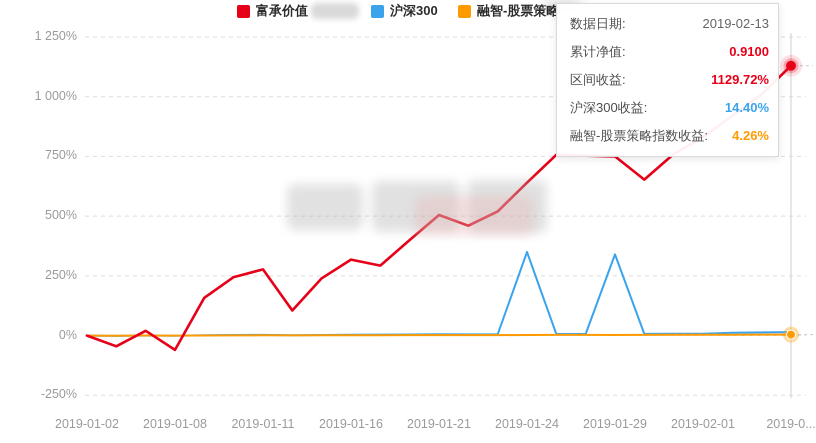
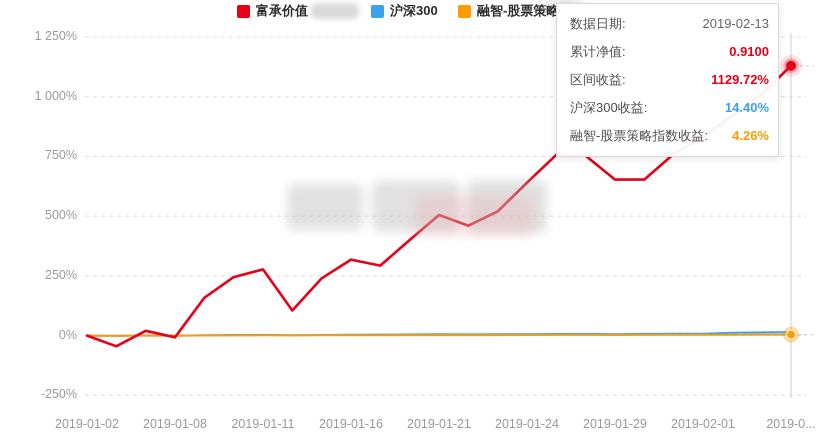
富承价值/2019-01-08: -60% -> -10%
沪深300/2019-01-24: 350% -> 10%
富承价值/2019-01-29: 750% -> 650%
沪深300/2019-01-29: 340% -> 10%
